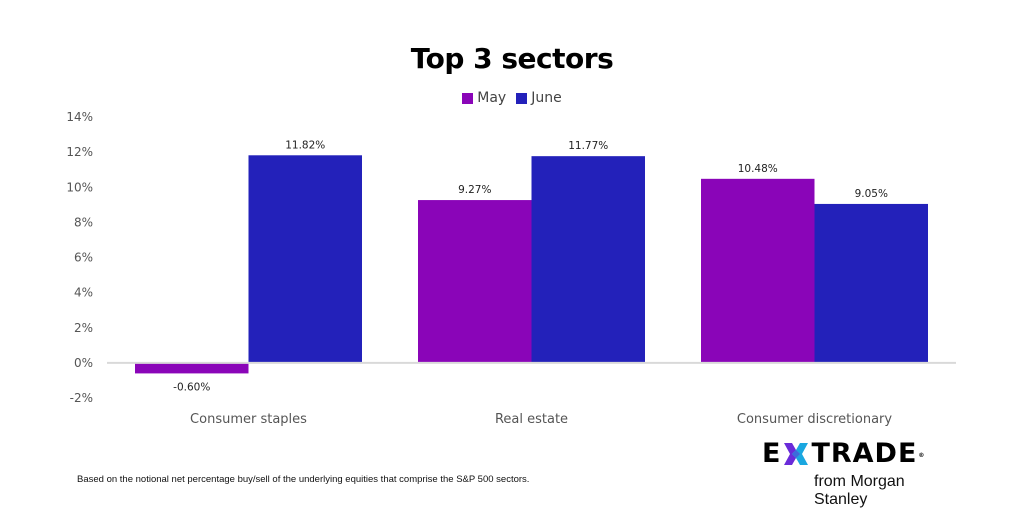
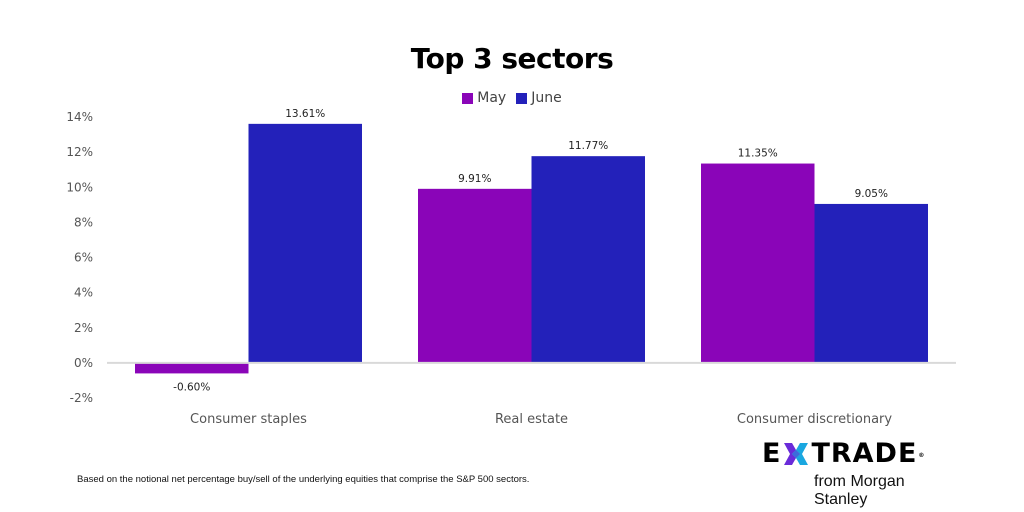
June/Consumer staples: 11.82% -> 13.61%
May/Real estate: 9.27% -> 9.91%
May/Consumer discretionary: 10.48% -> 11.35%
